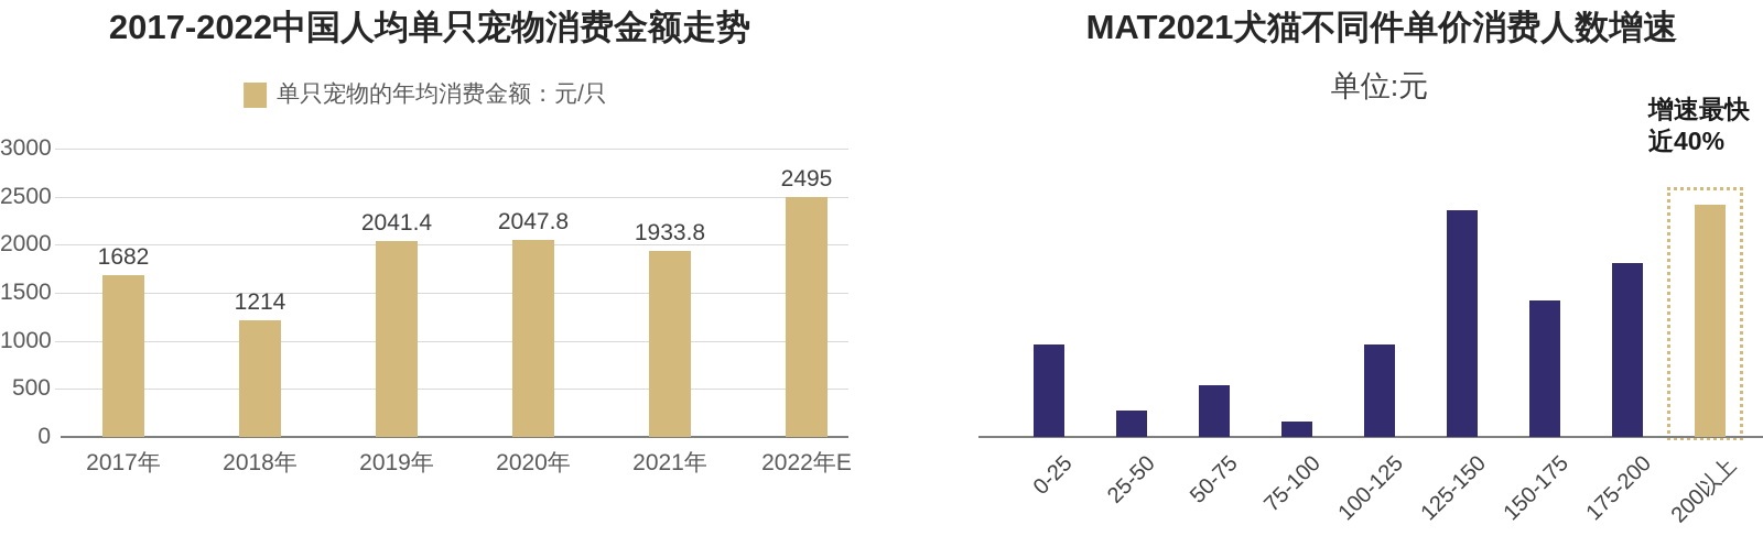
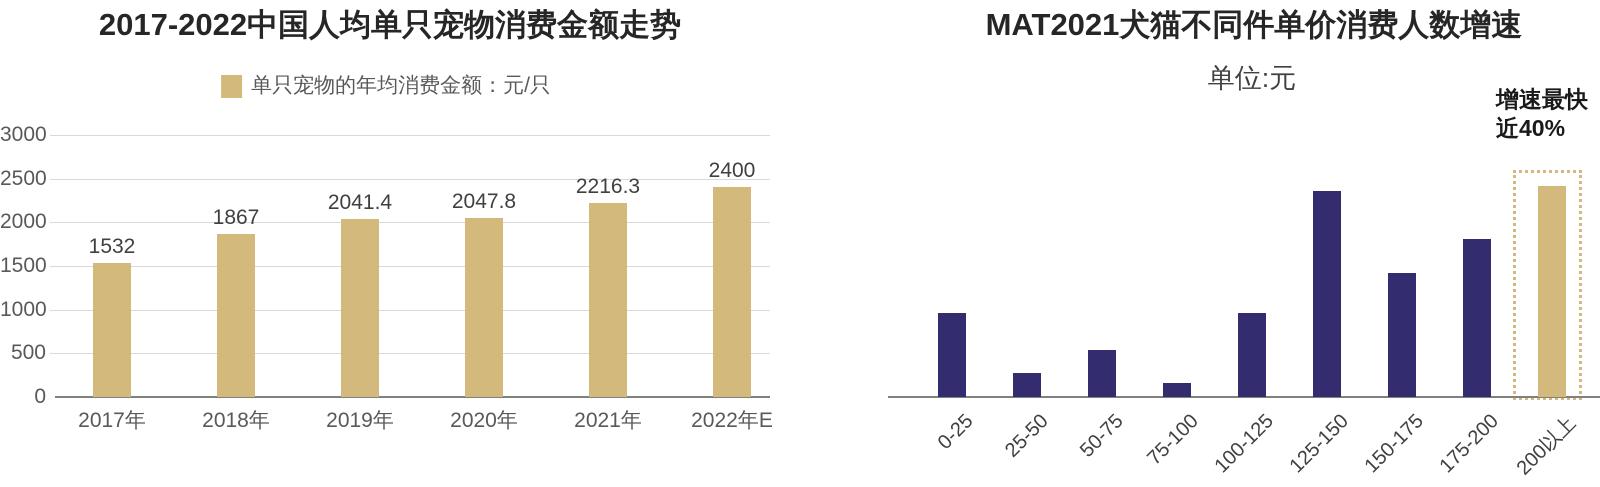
2017-2022中国人均单只宠物消费金额走势/2017年: 1682 -> 1532
2017-2022中国人均单只宠物消费金额走势/2018年: 1214 -> 1867
2017-2022中国人均单只宠物消费金额走势/2021年: 1933.8 -> 2216.3
2017-2022中国人均单只宠物消费金额走势/2022年E: 2495 -> 2400
